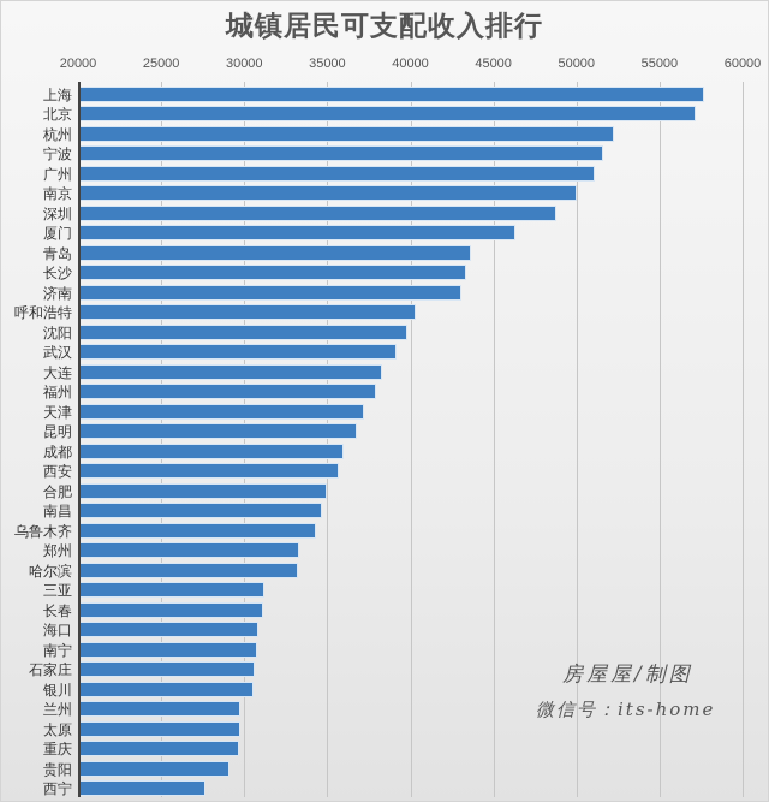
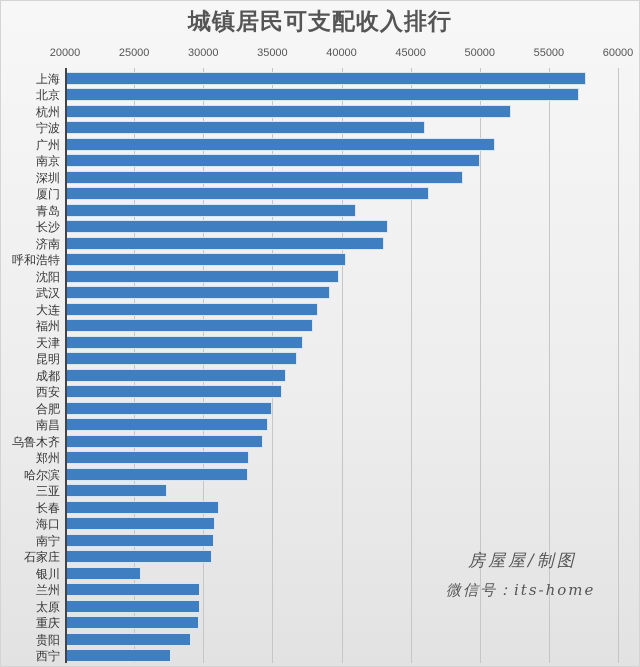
宁波: 51600 -> 46000
青岛: 43600 -> 41000
三亚: 31200 -> 27300
银川: 30500 -> 25400
